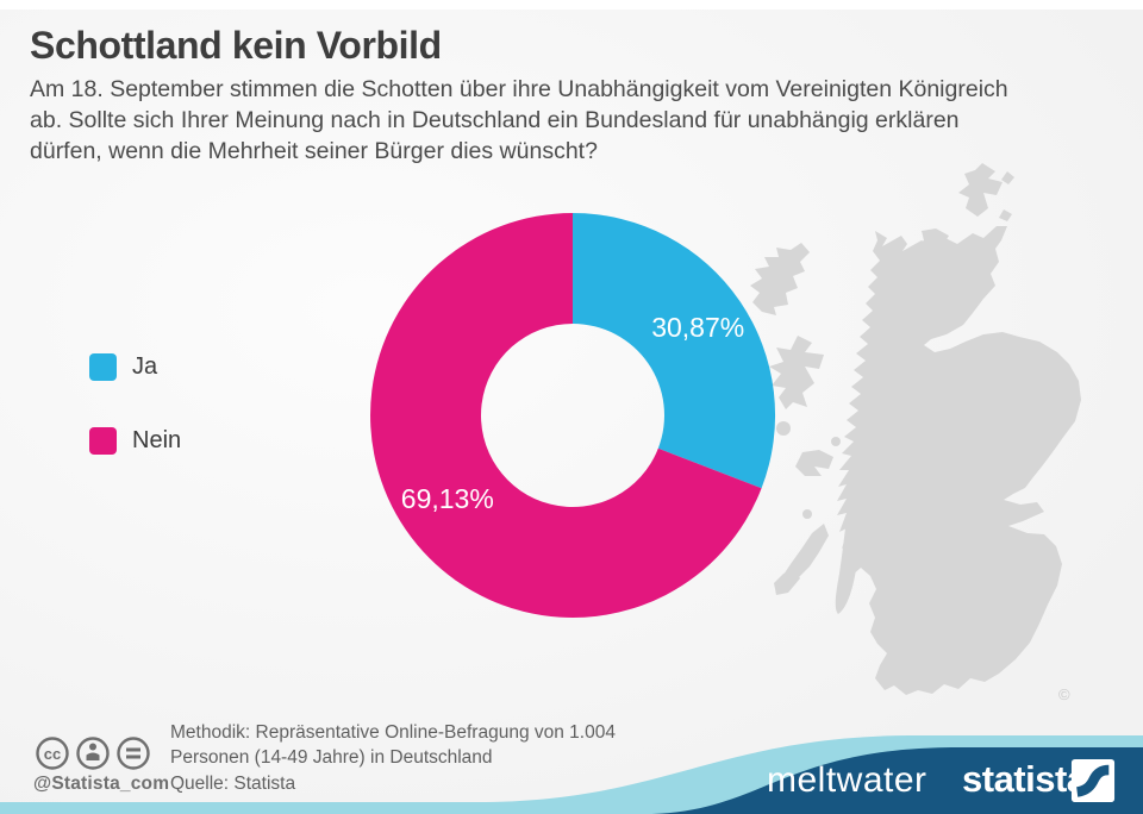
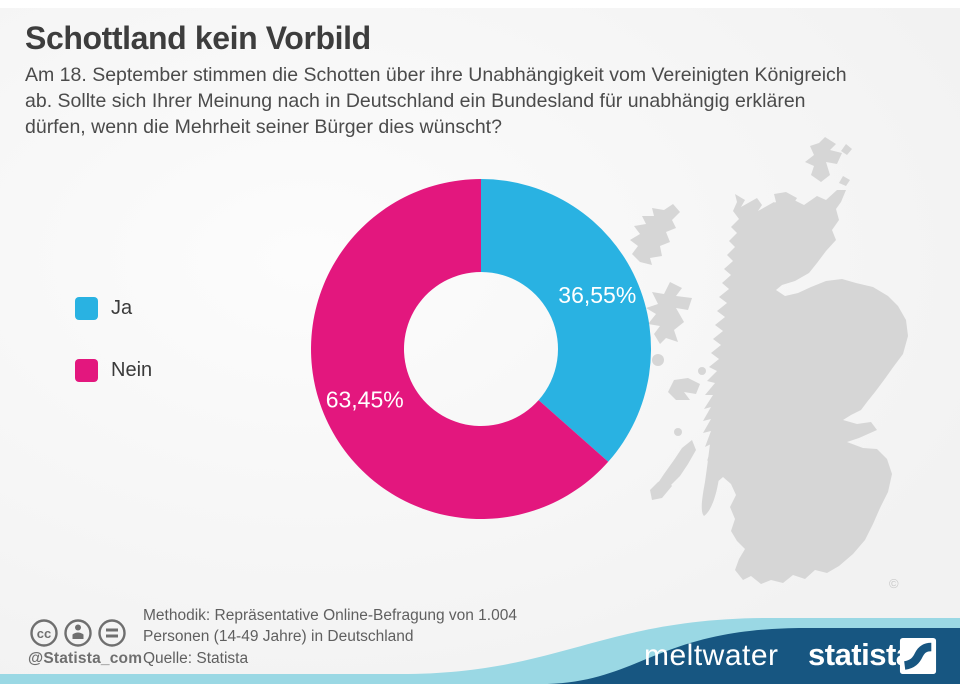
Ja: 30,87% -> 36,55%
Nein: 69,13% -> 63,45%
